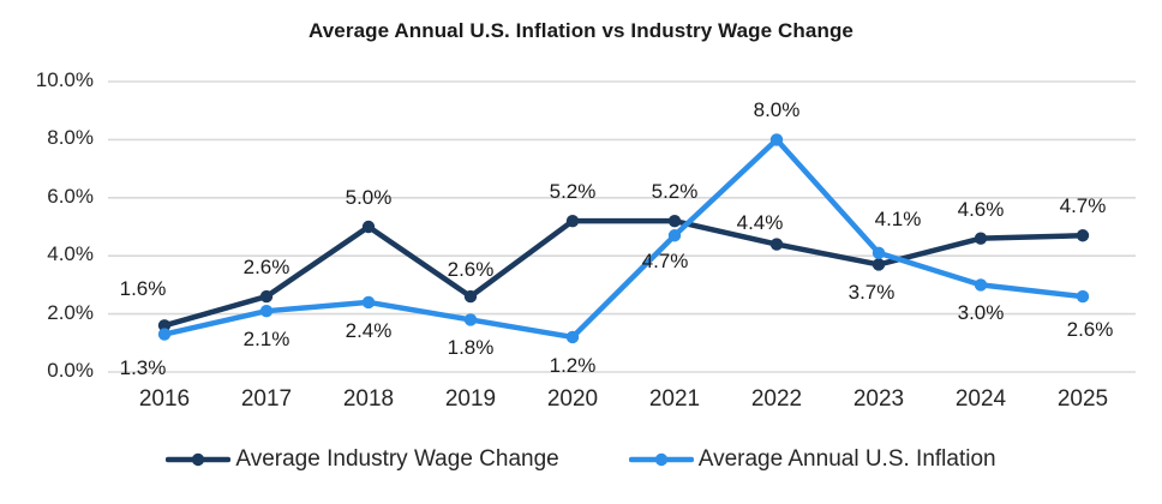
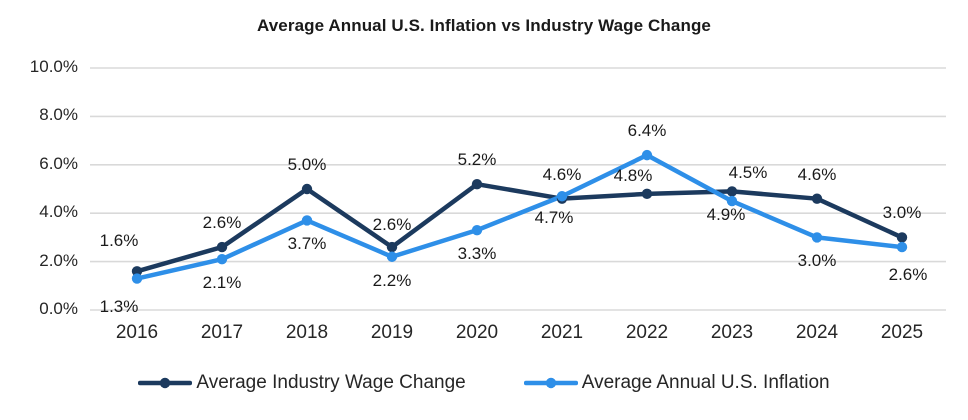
Average Annual U.S. Inflation/2018: 2.4% -> 3.7%
Average Annual U.S. Inflation/2019: 1.8% -> 2.2%
Average Annual U.S. Inflation/2020: 1.2% -> 3.3%
Average Industry Wage Change/2021: 5.2% -> 4.6%
Average Industry Wage Change/2022: 4.4% -> 4.8%
Average Annual U.S. Inflation/2022: 8.0% -> 6.4%
Average Industry Wage Change/2023: 3.7% -> 4.9%
Average Annual U.S. Inflation/2023: 4.1% -> 4.5%
Average Industry Wage Change/2025: 4.7% -> 3.0%
